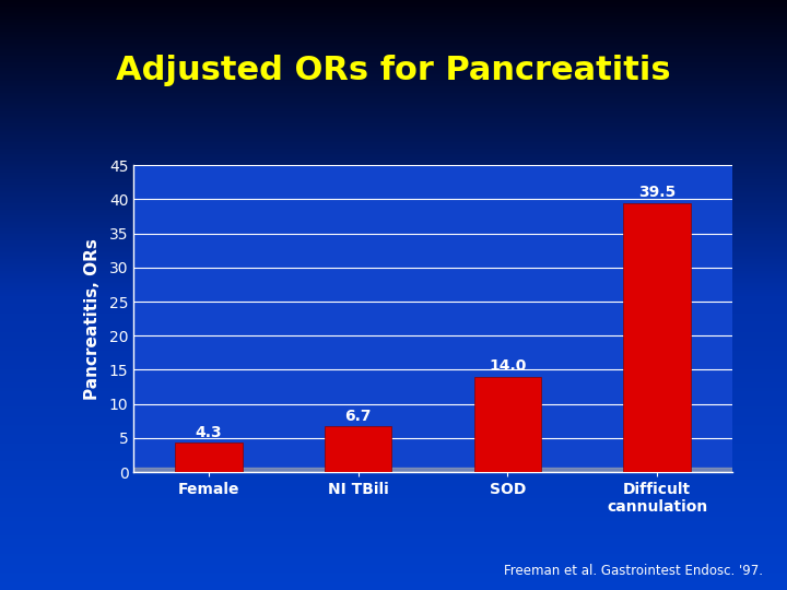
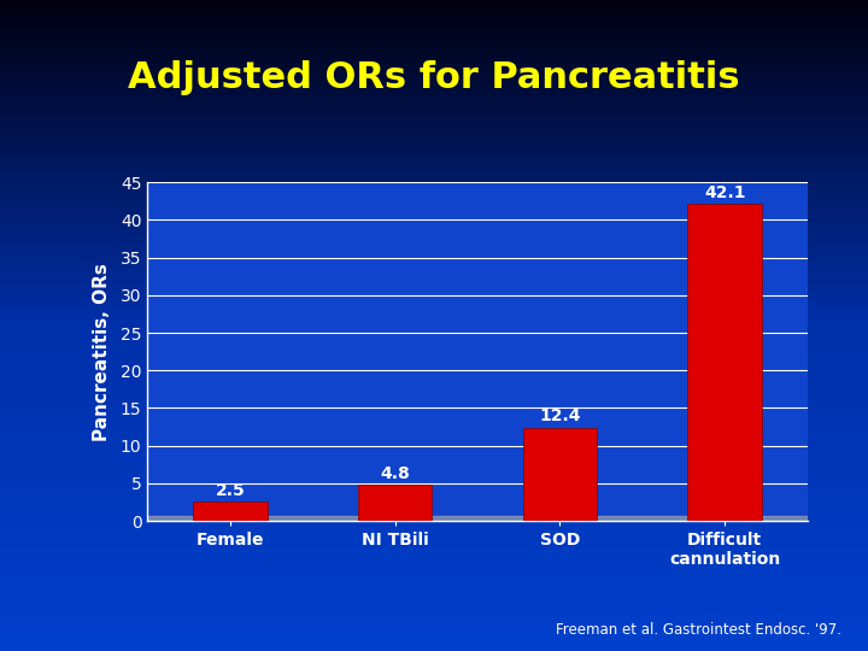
Female: 4.3 -> 2.5
NI TBili: 6.7 -> 4.8
SOD: 14.0 -> 12.4
Difficult cannulation: 39.5 -> 42.1
